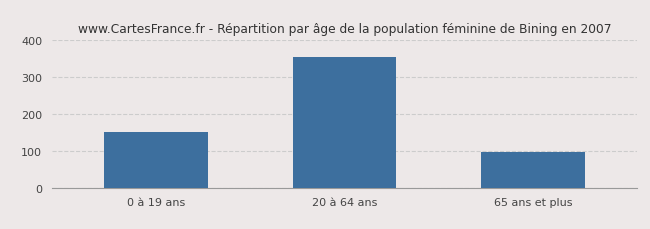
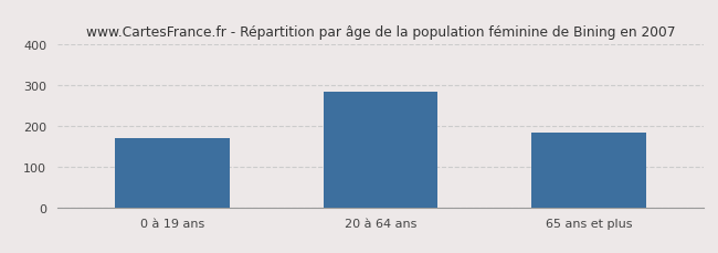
0 à 19 ans: 150 -> 170
20 à 64 ans: 355 -> 285
65 ans et plus: 98 -> 185
